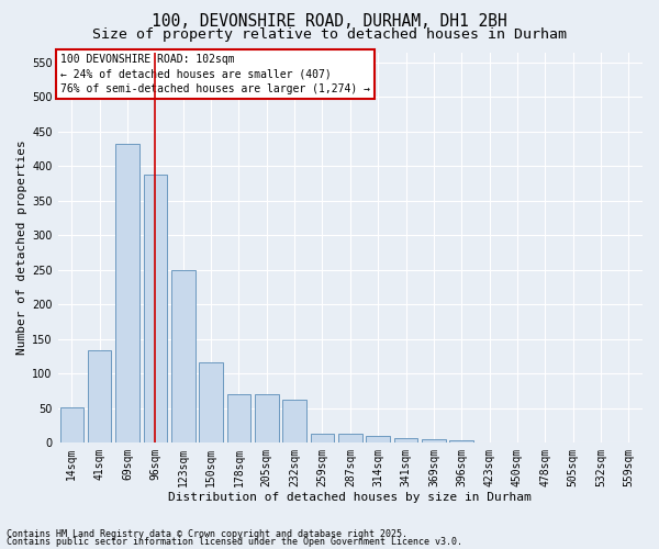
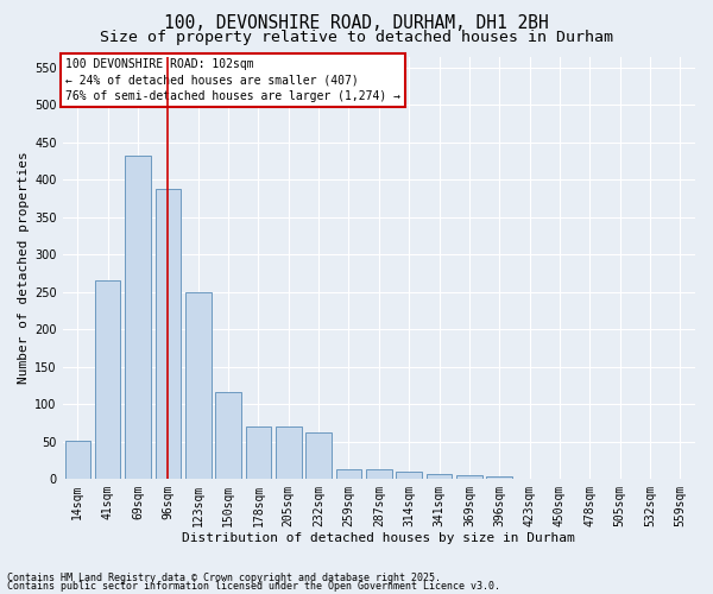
41sqm: 134 -> 265
